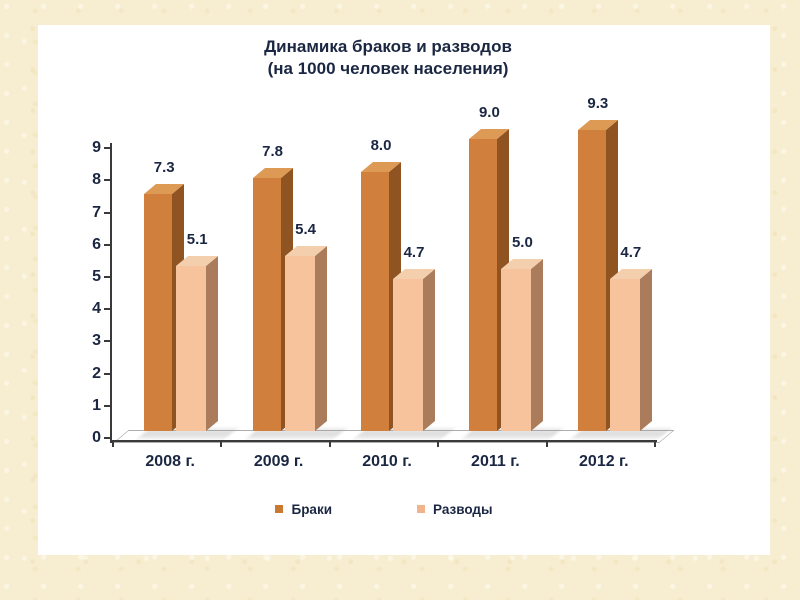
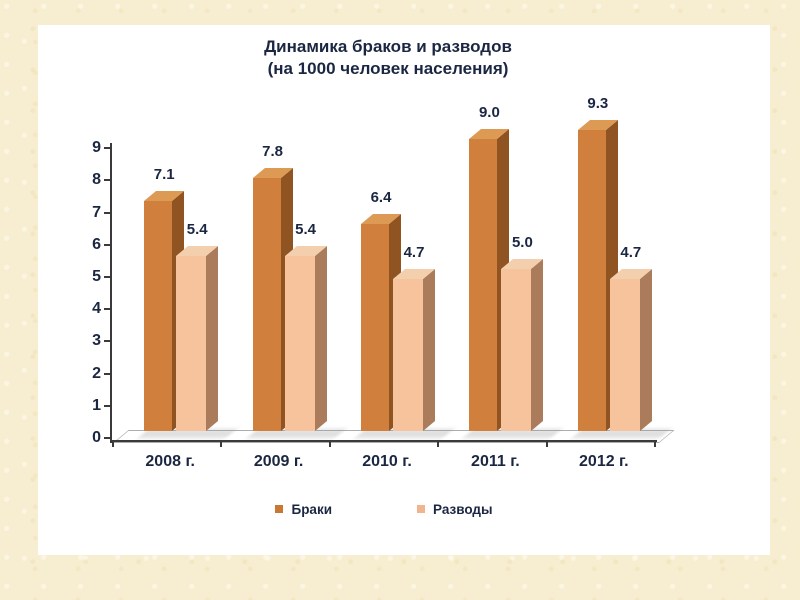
Браки/2008 г.: 7.3 -> 7.1
Разводы/2008 г.: 5.1 -> 5.4
Браки/2010 г.: 8.0 -> 6.4
